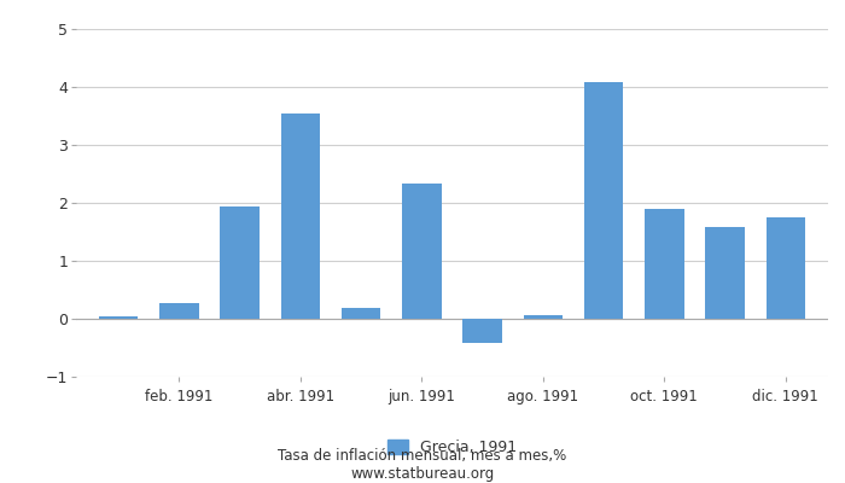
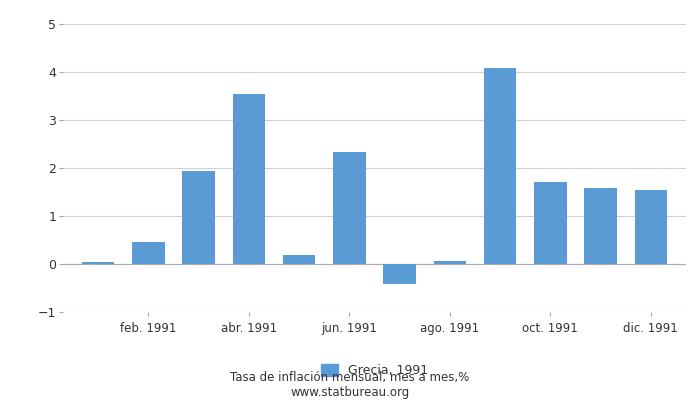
feb. 1991: 0.27 -> 0.45
oct. 1991: 1.90 -> 1.70
dic. 1991: 1.75 -> 1.55
